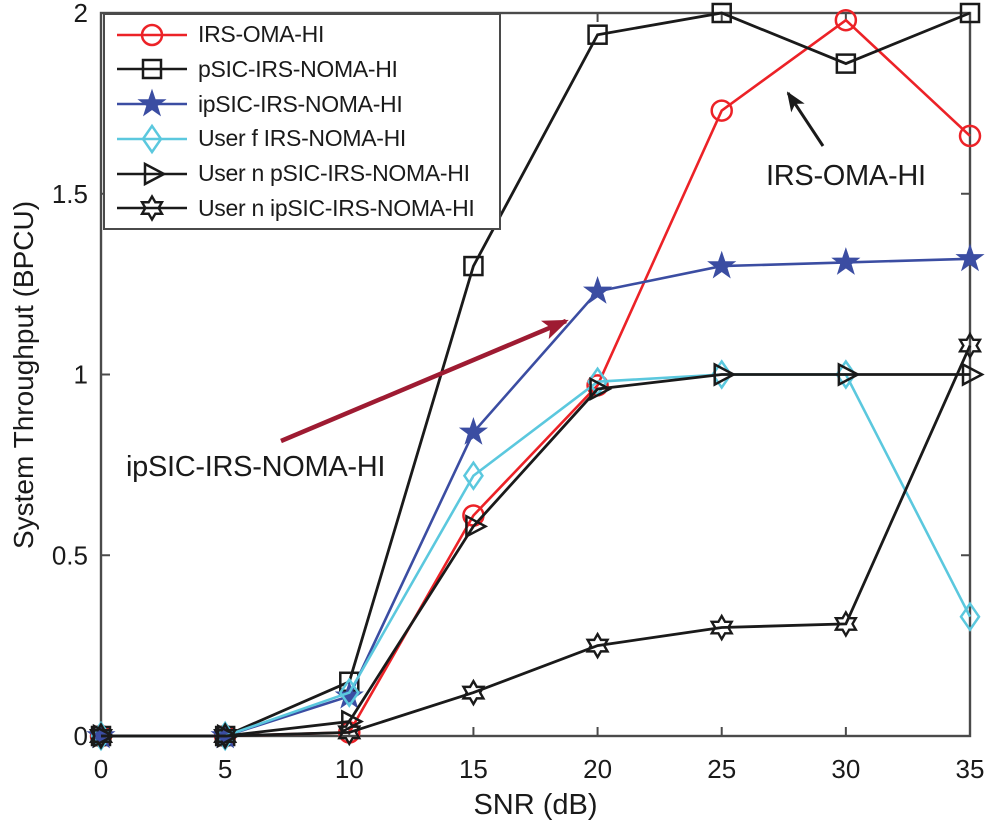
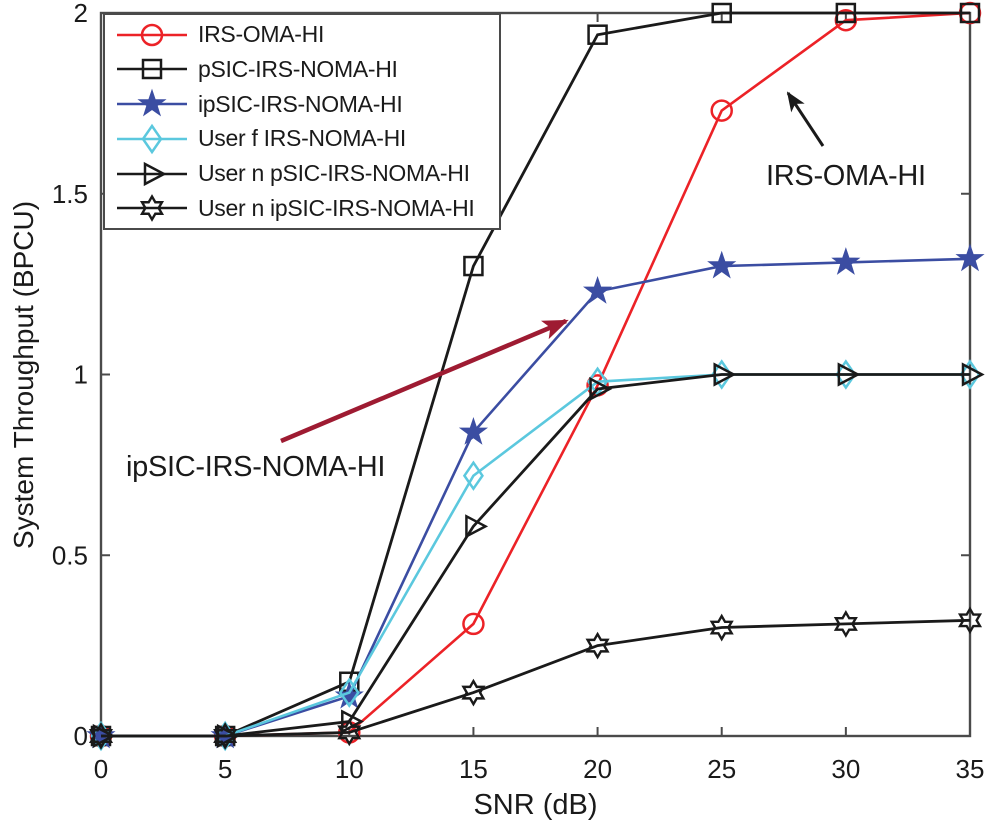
IRS-OMA-HI/15: 0.61 -> 0.31
pSIC-IRS-NOMA-HI/30: 1.86 -> 2.00
IRS-OMA-HI/35: 1.66 -> 2.00
User f IRS-NOMA-HI/35: 0.33 -> 1.00
User n ipSIC-IRS-NOMA-HI/35: 1.08 -> 0.32
